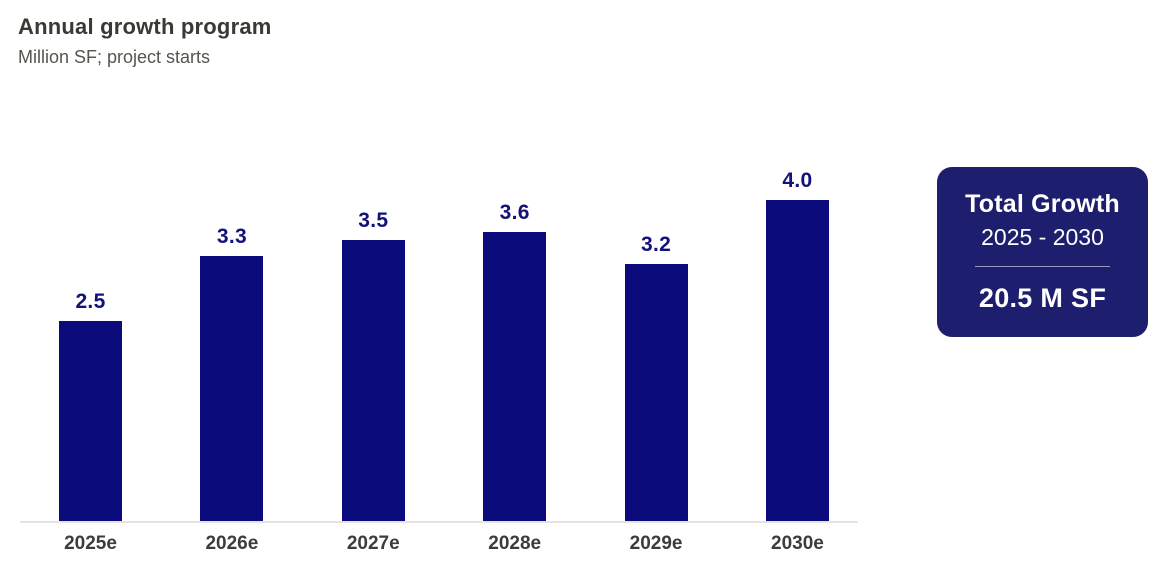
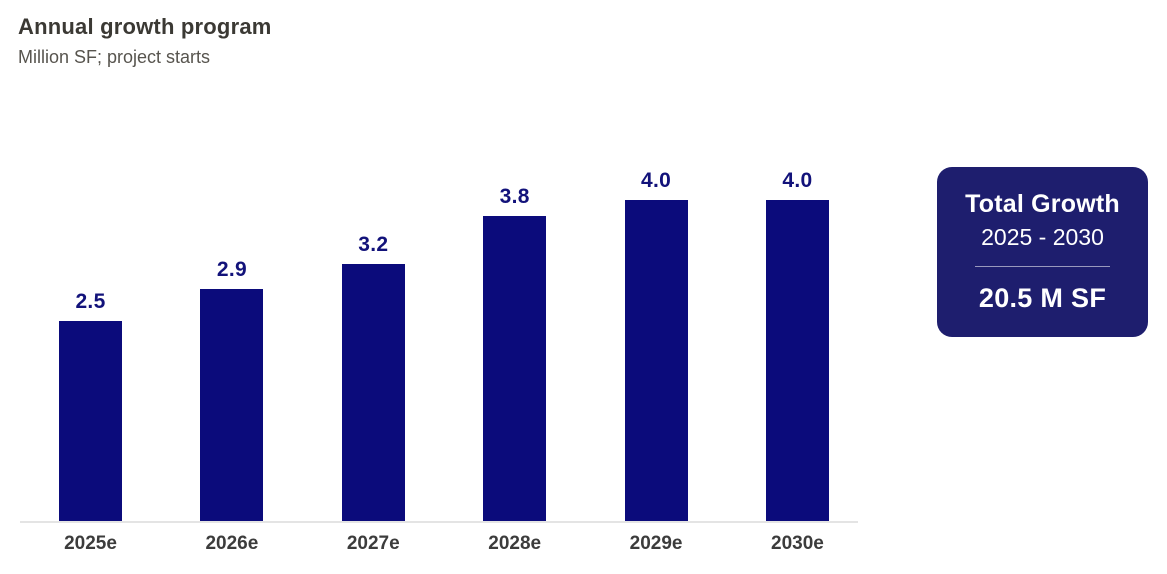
2026e: 3.3 -> 2.9
2027e: 3.5 -> 3.2
2028e: 3.6 -> 3.8
2029e: 3.2 -> 4.0
